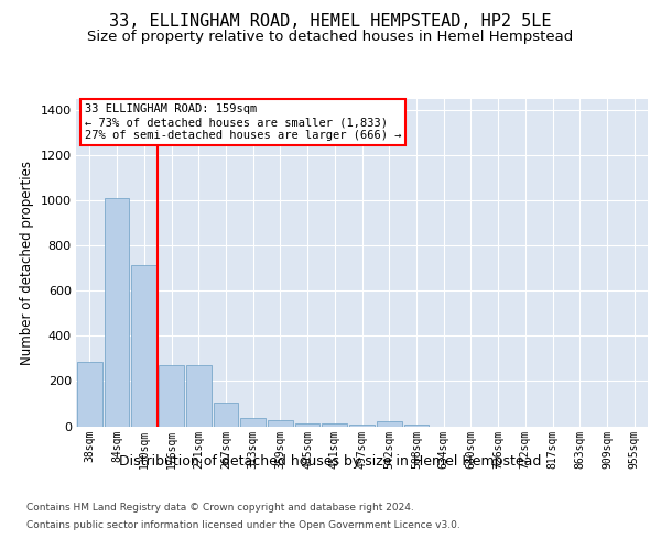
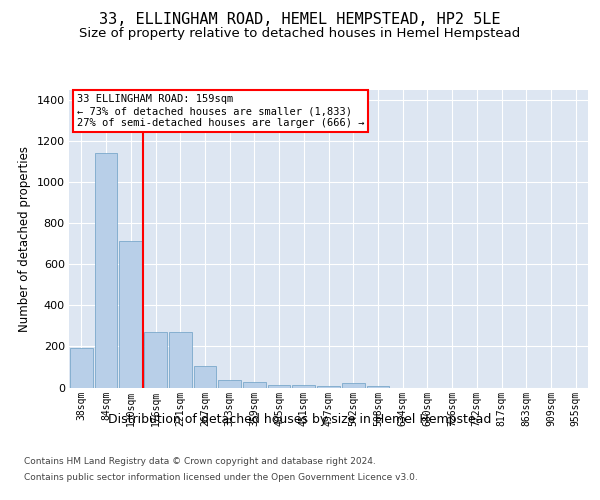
38sqm: 285 -> 193
84sqm: 1010 -> 1143
